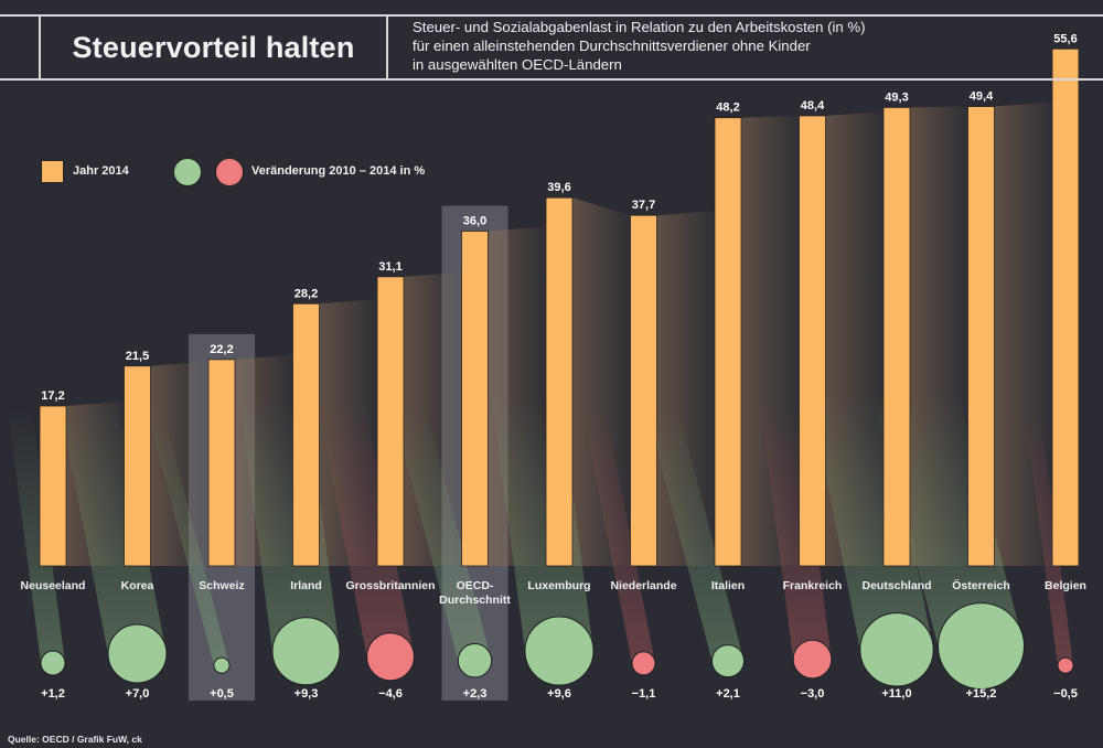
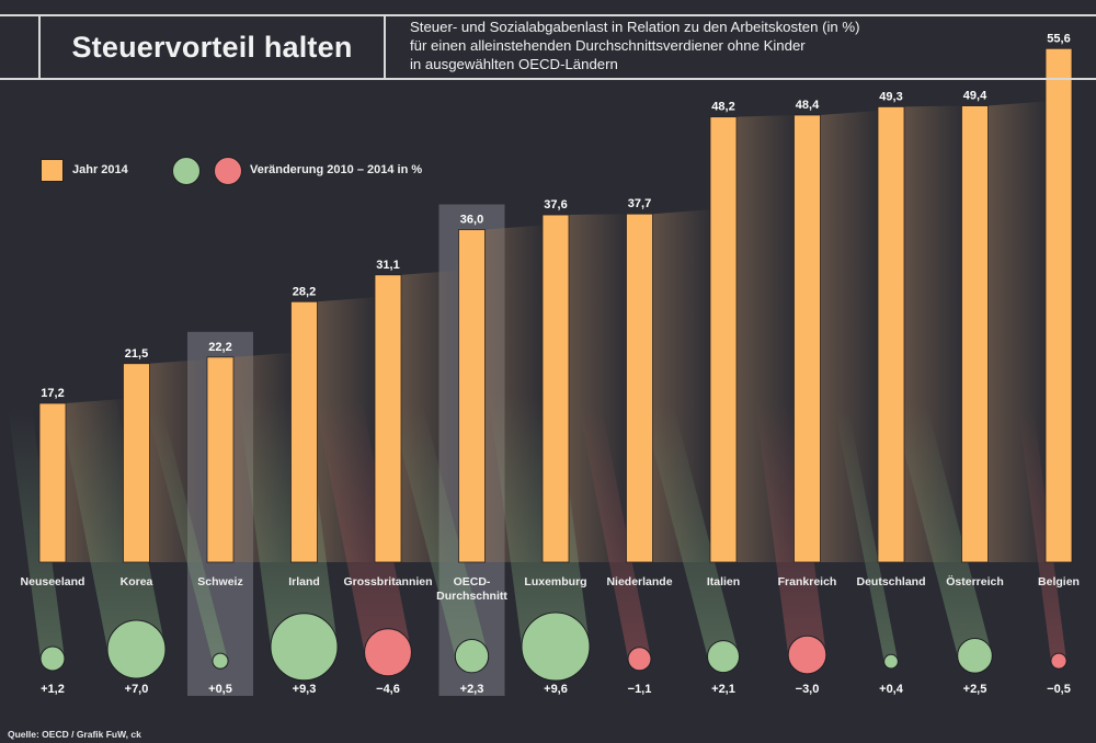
Jahr 2014/Luxemburg: 39,6 -> 37,6
Veränderung 2010 – 2014 in %/Deutschland: +11,0 -> +0,4
Veränderung 2010 – 2014 in %/Österreich: +15,2 -> +2,5
